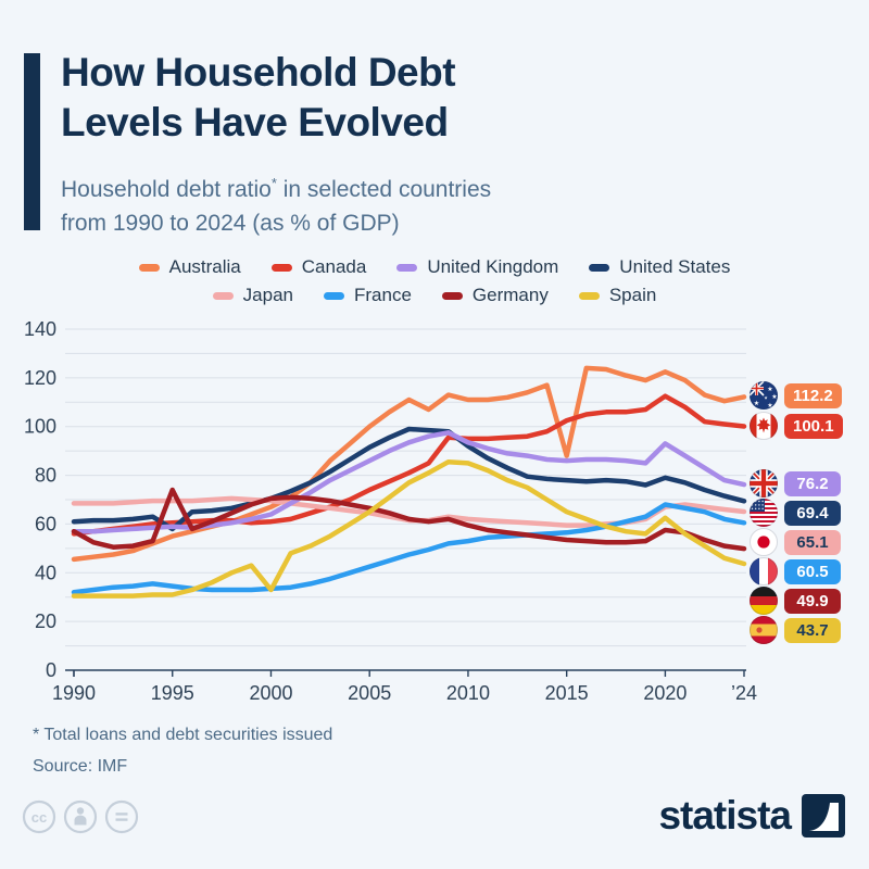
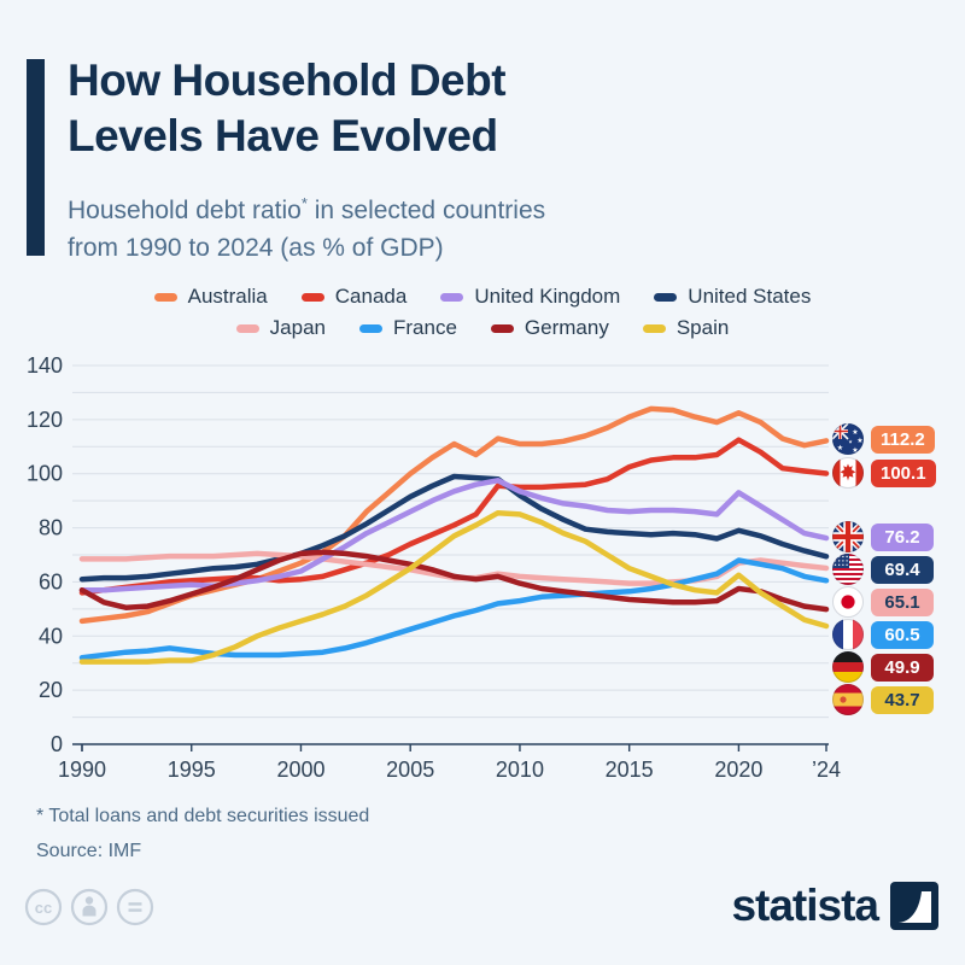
United States/1995: 58 -> 64
Germany/1995: 74 -> 56
Spain/2000: 33 -> 46
Australia/2015: 88 -> 121
